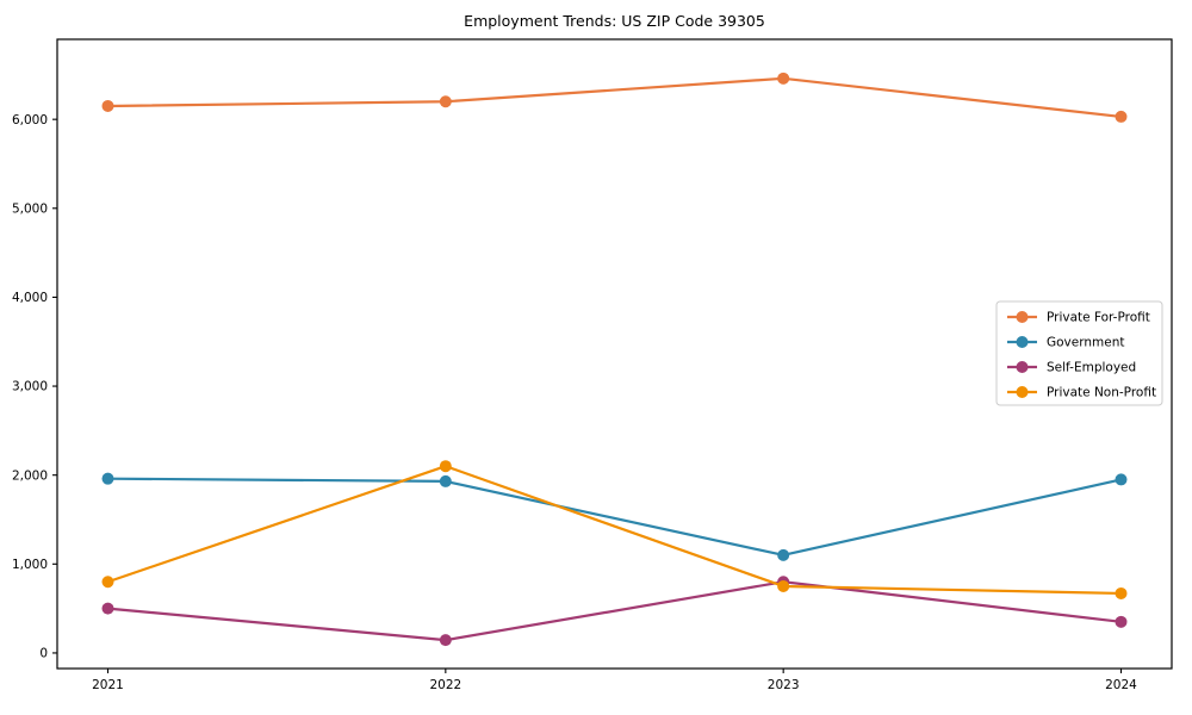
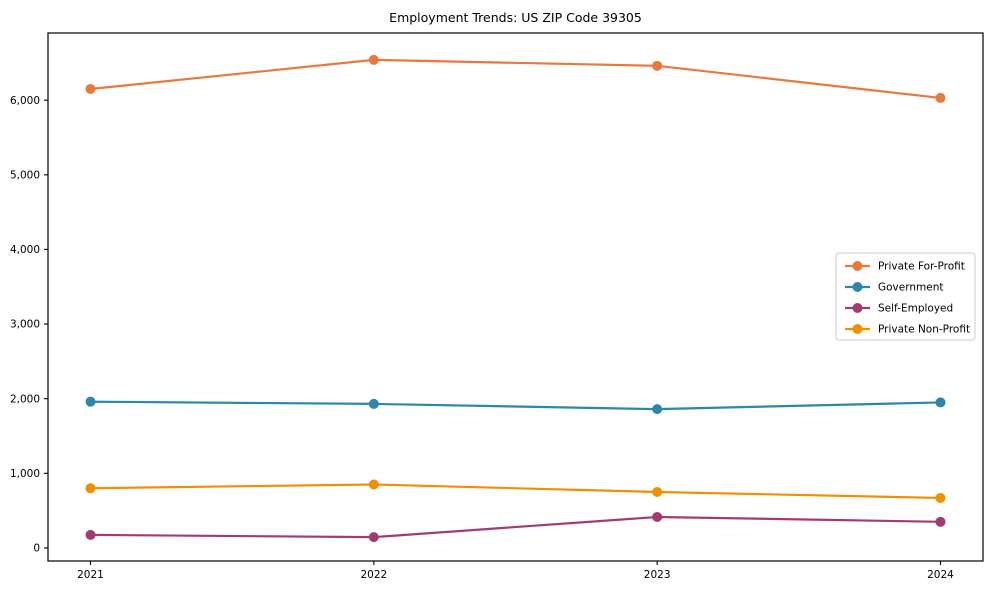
Self-Employed/2021: 500 -> 200
Private For-Profit/2022: 6200 -> 6500
Private Non-Profit/2022: 2100 -> 800
Government/2023: 1100 -> 1900
Self-Employed/2023: 800 -> 400
